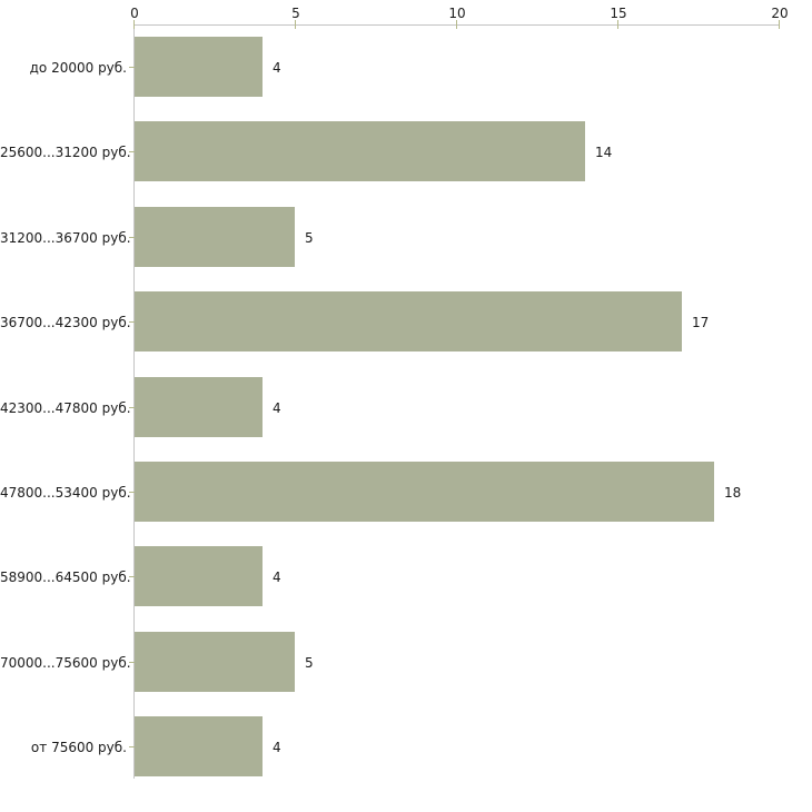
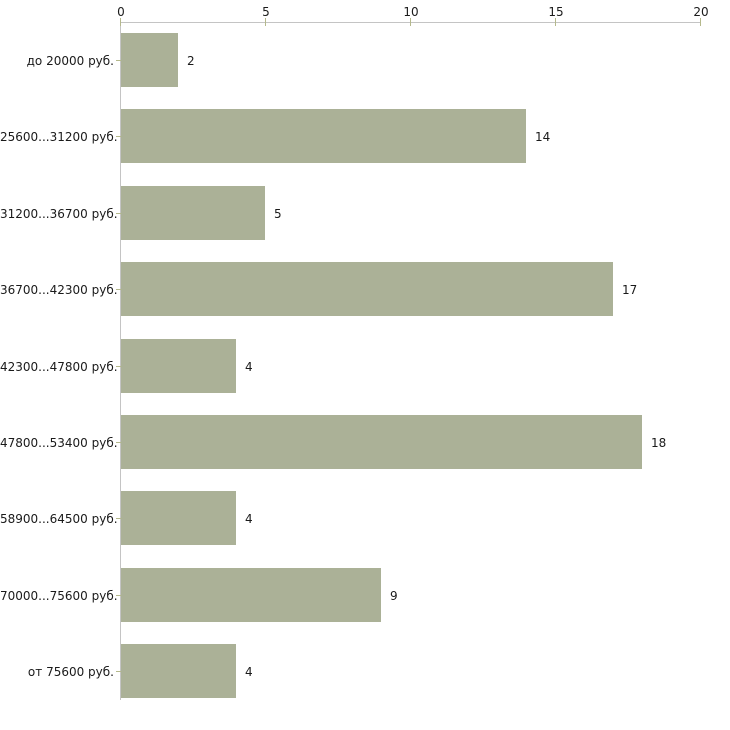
до 20000 руб.: 4 -> 2
70000...75600 руб.: 5 -> 9
